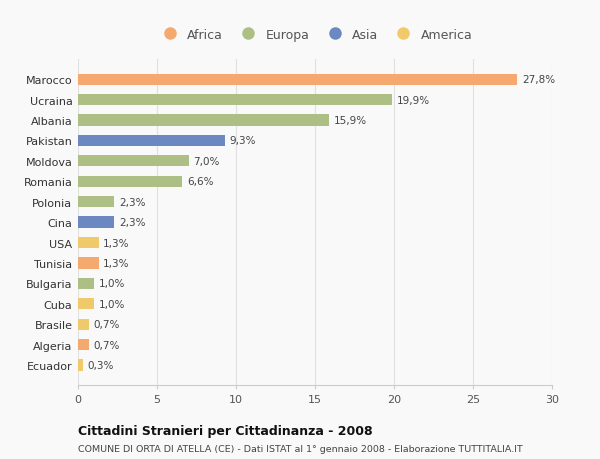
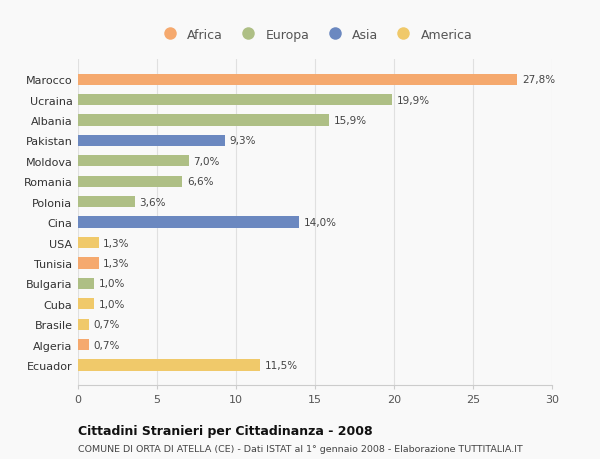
Polonia: 2,3% -> 3,6%
Cina: 2,3% -> 14,0%
Ecuador: 0,3% -> 11,5%
